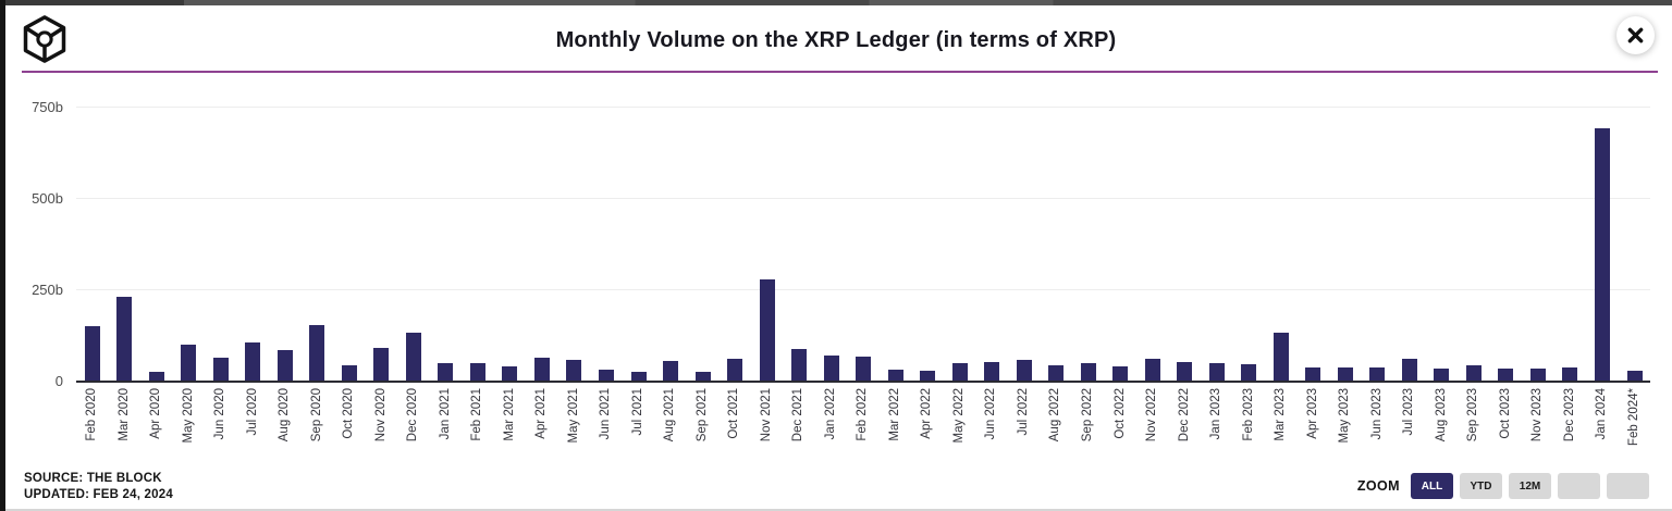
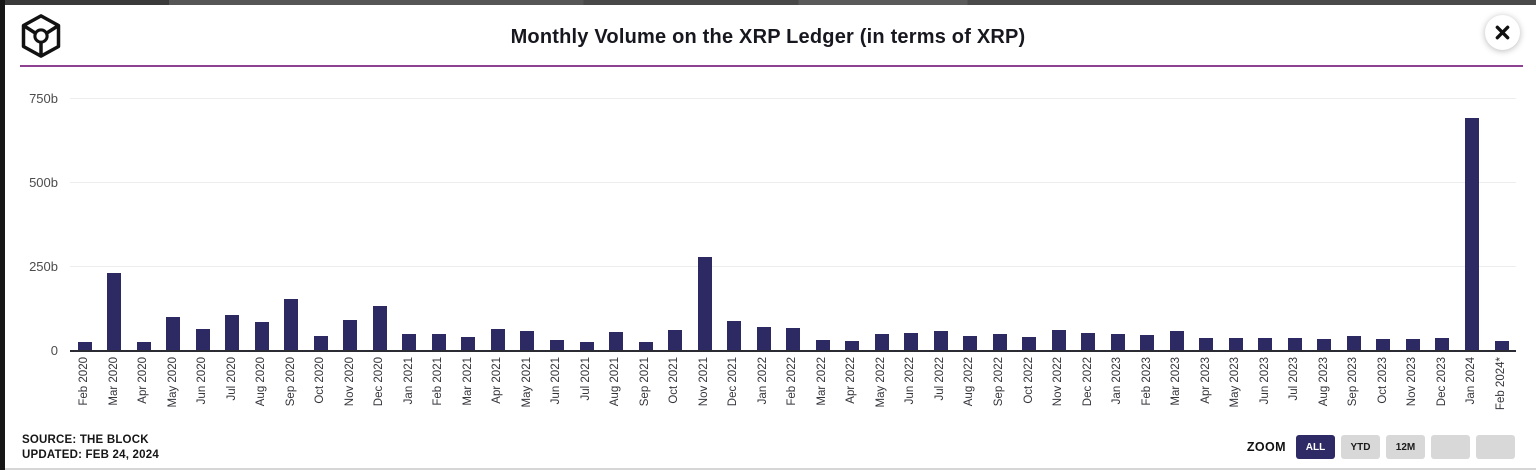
Feb 2020: 150b -> 20b
Mar 2023: 130b -> 60b
Jul 2023: 60b -> 40b
